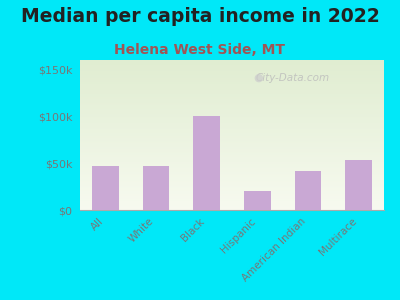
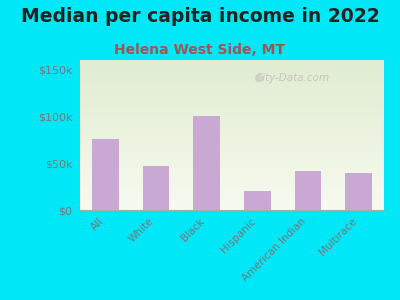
All: $47k -> $76k
Multirace: $53k -> $40k
